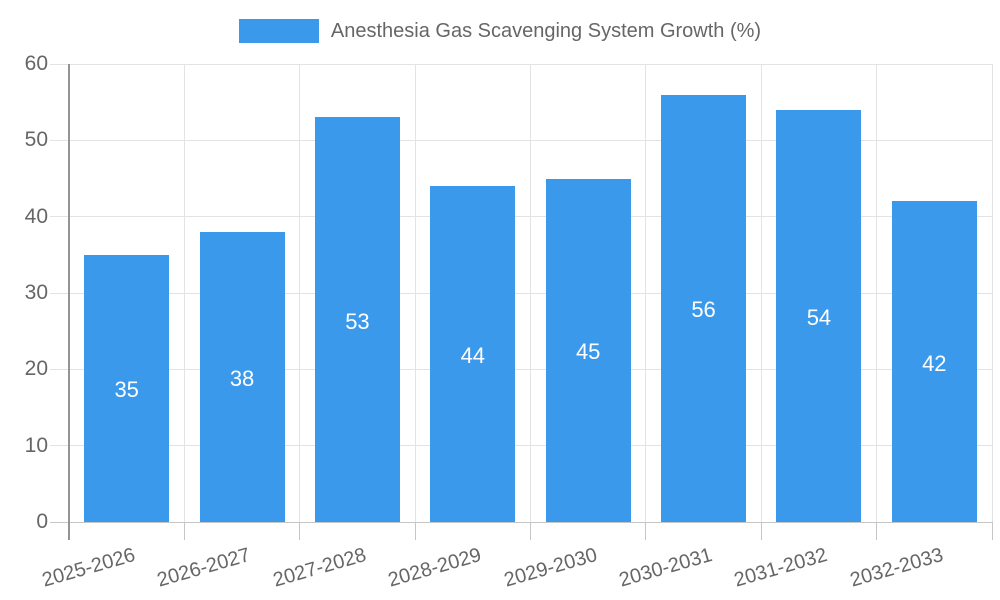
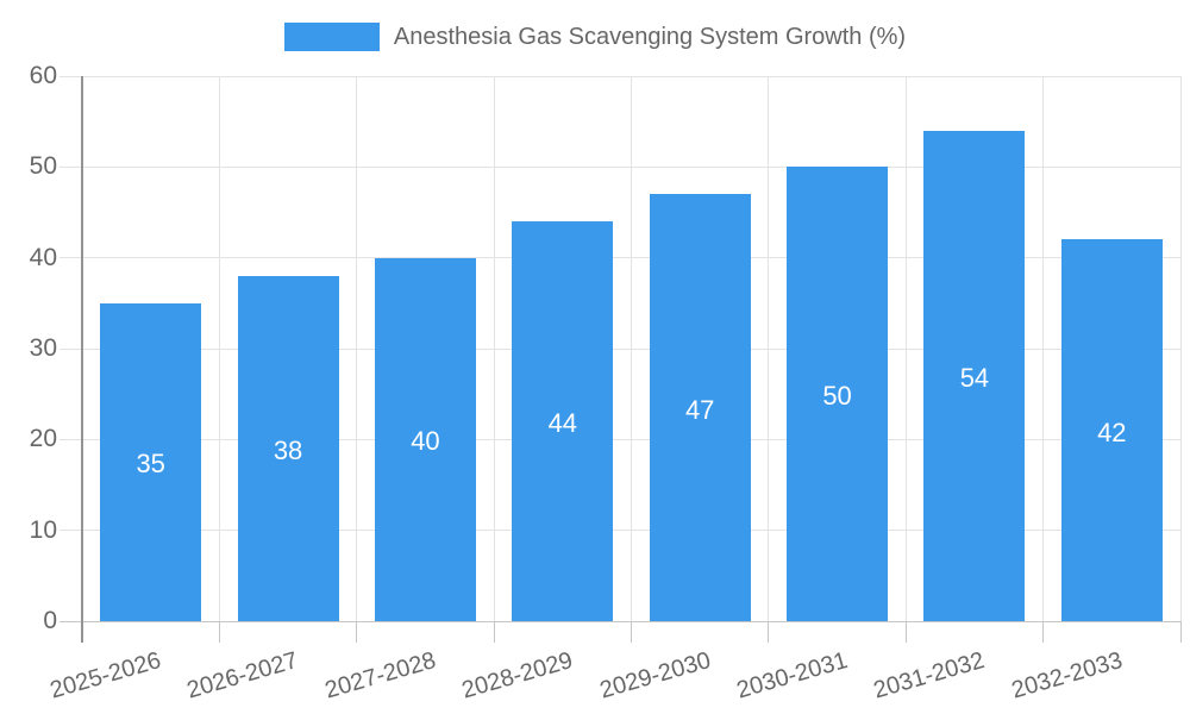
2027-2028: 53 -> 40
2029-2030: 45 -> 47
2030-2031: 56 -> 50
